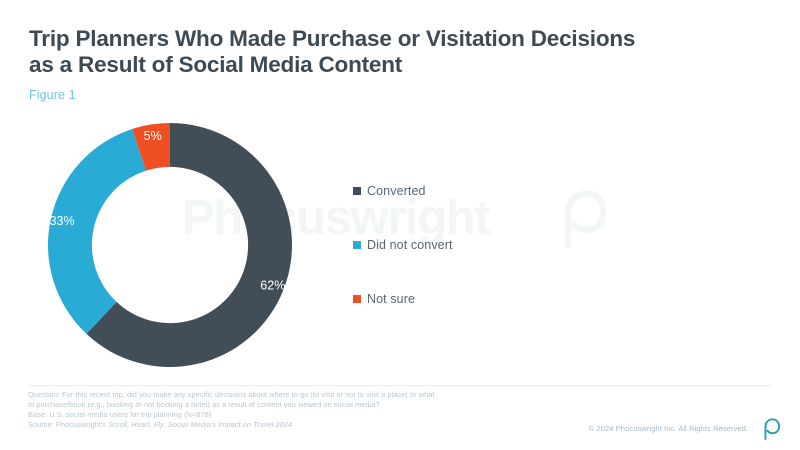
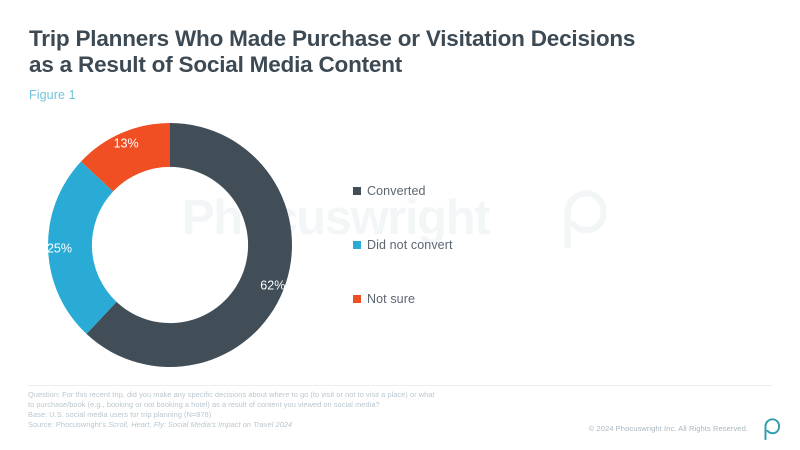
Did not convert: 33% -> 25%
Not sure: 5% -> 13%
